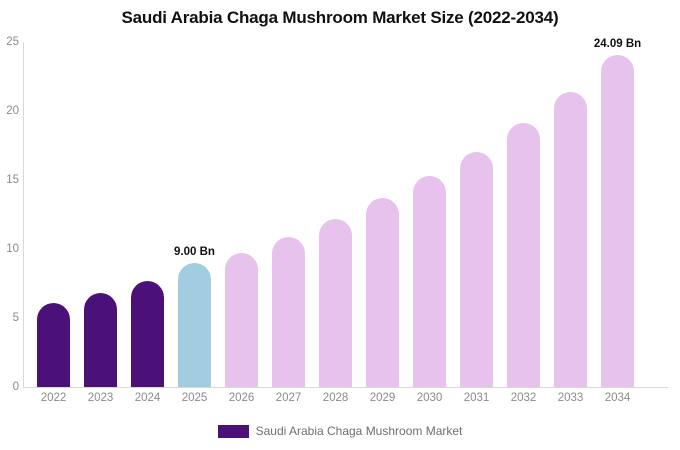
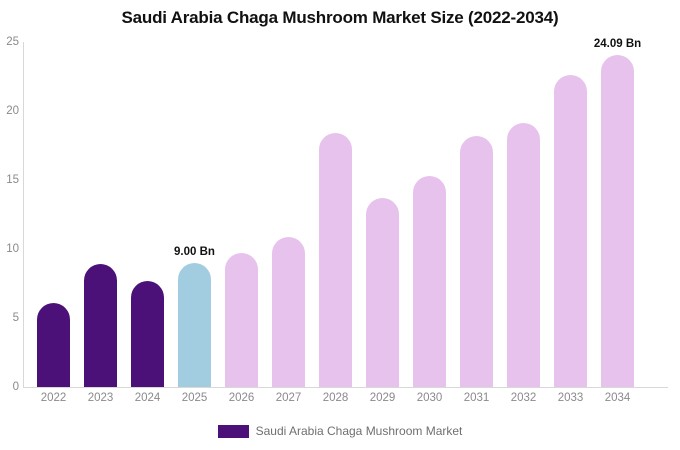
2023: 6.8 -> 8.9
2028: 12.2 -> 18.4
2031: 17.0 -> 18.2
2033: 21.4 -> 22.6
